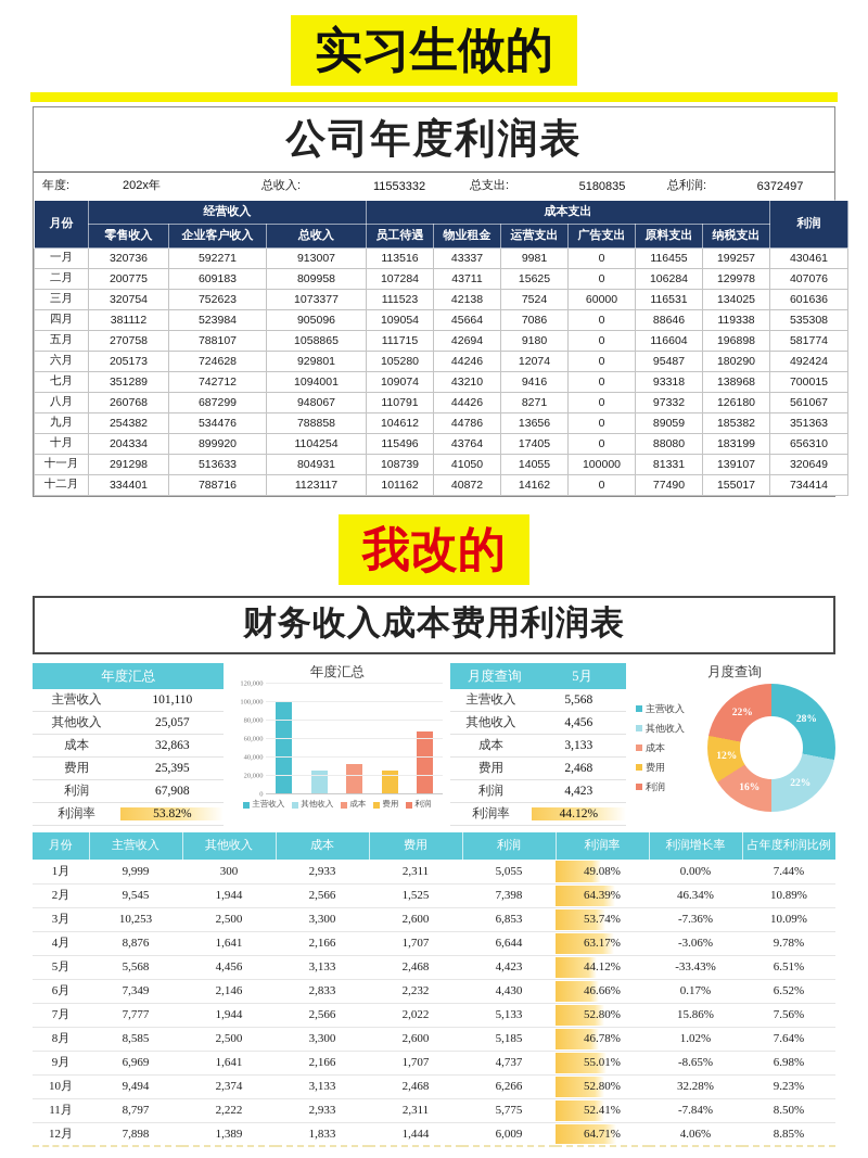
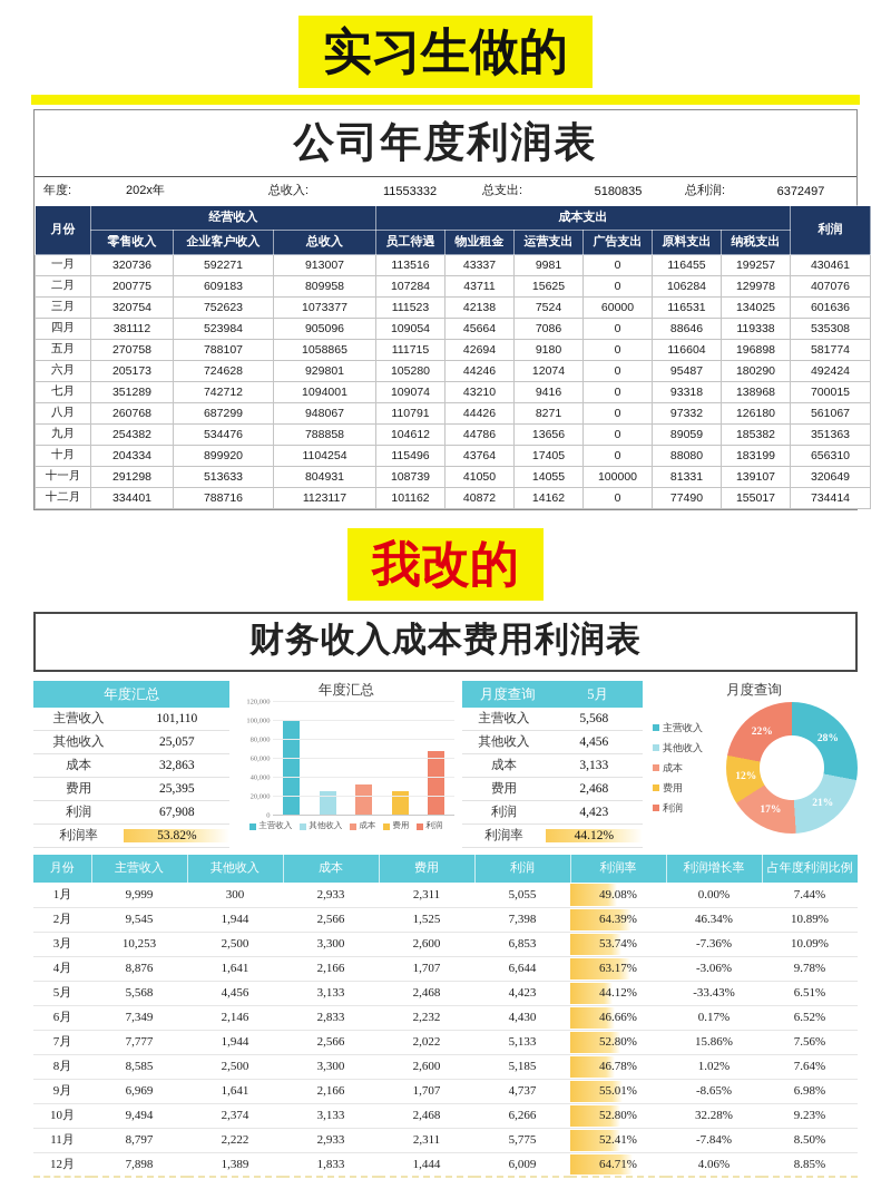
月度查询/其他收入: 22% -> 21%
月度查询/成本: 16% -> 17%
